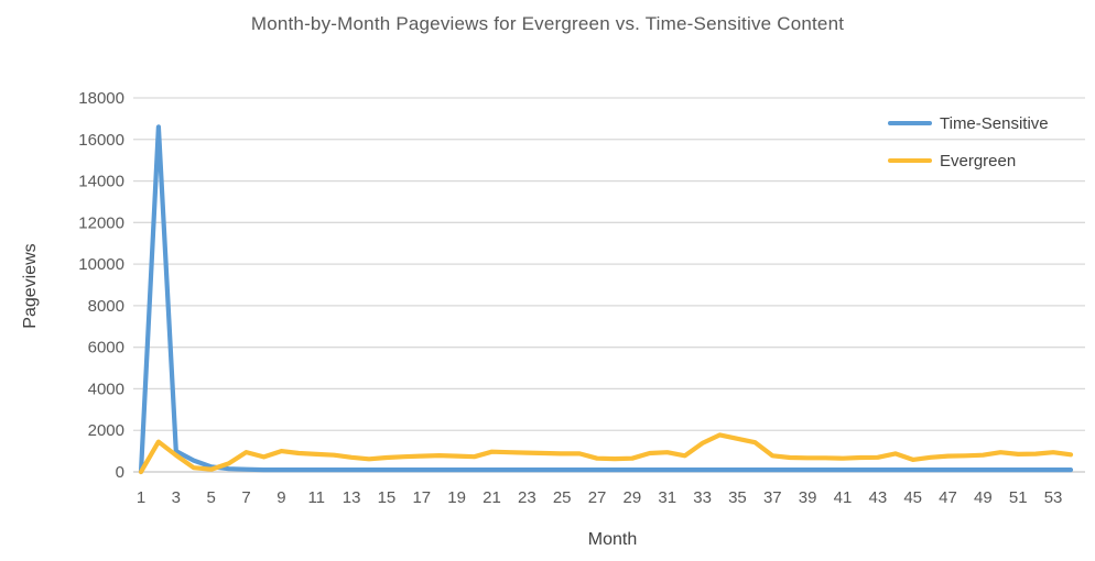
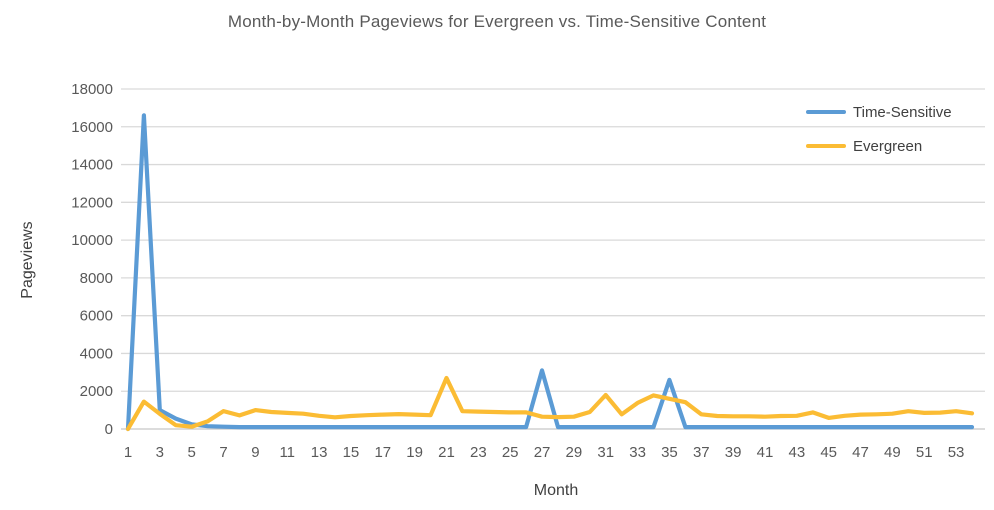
Evergreen/21: 1000 -> 2700
Time-Sensitive/27: 100 -> 3100
Evergreen/31: 900 -> 1800
Time-Sensitive/35: 100 -> 2600
